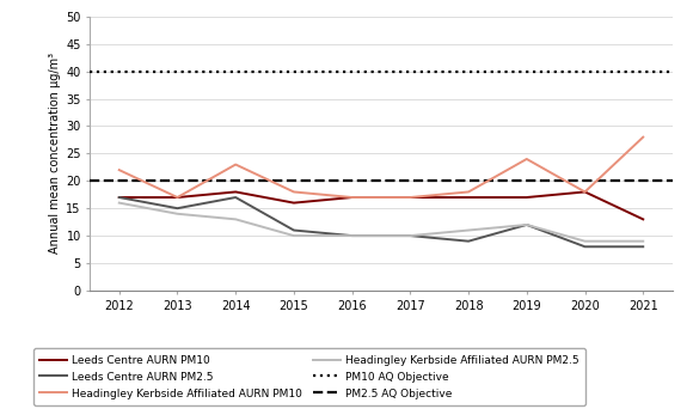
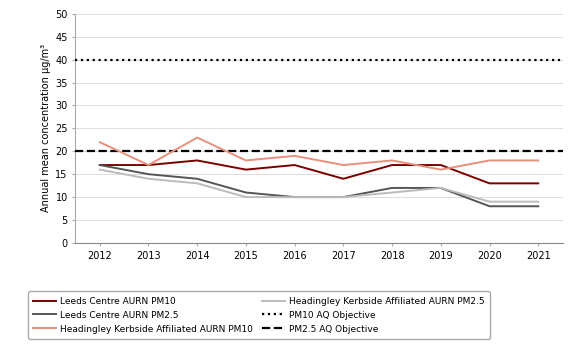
Leeds Centre AURN PM2.5/2014: 17 -> 14
Headingley Kerbside Affiliated AURN PM10/2016: 17 -> 19
Leeds Centre AURN PM10/2017: 17 -> 14
Leeds Centre AURN PM2.5/2018: 9 -> 12
Headingley Kerbside Affiliated AURN PM10/2019: 24 -> 16
Leeds Centre AURN PM10/2020: 18 -> 13
Headingley Kerbside Affiliated AURN PM10/2021: 28 -> 18
